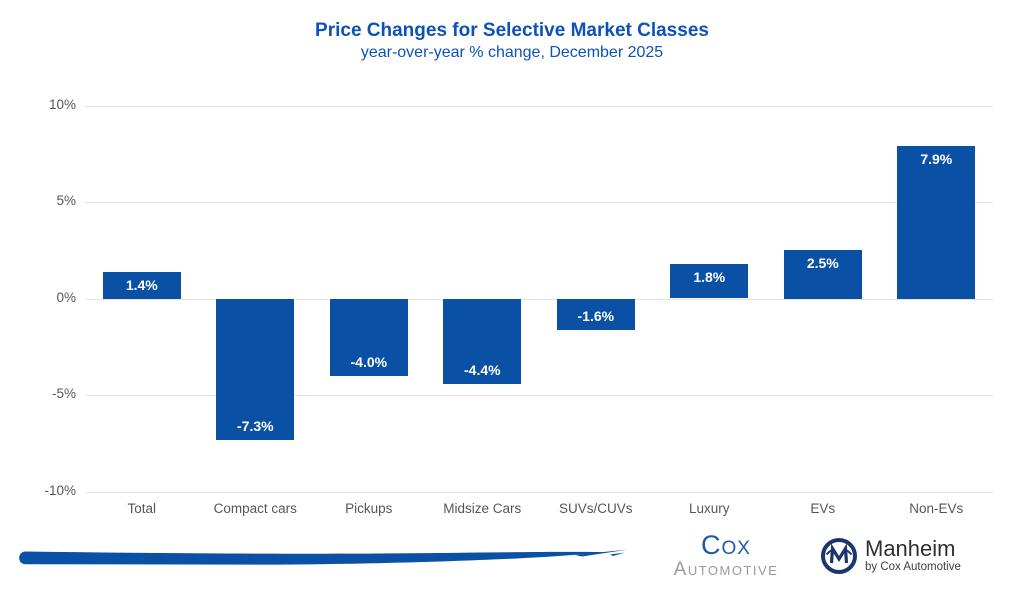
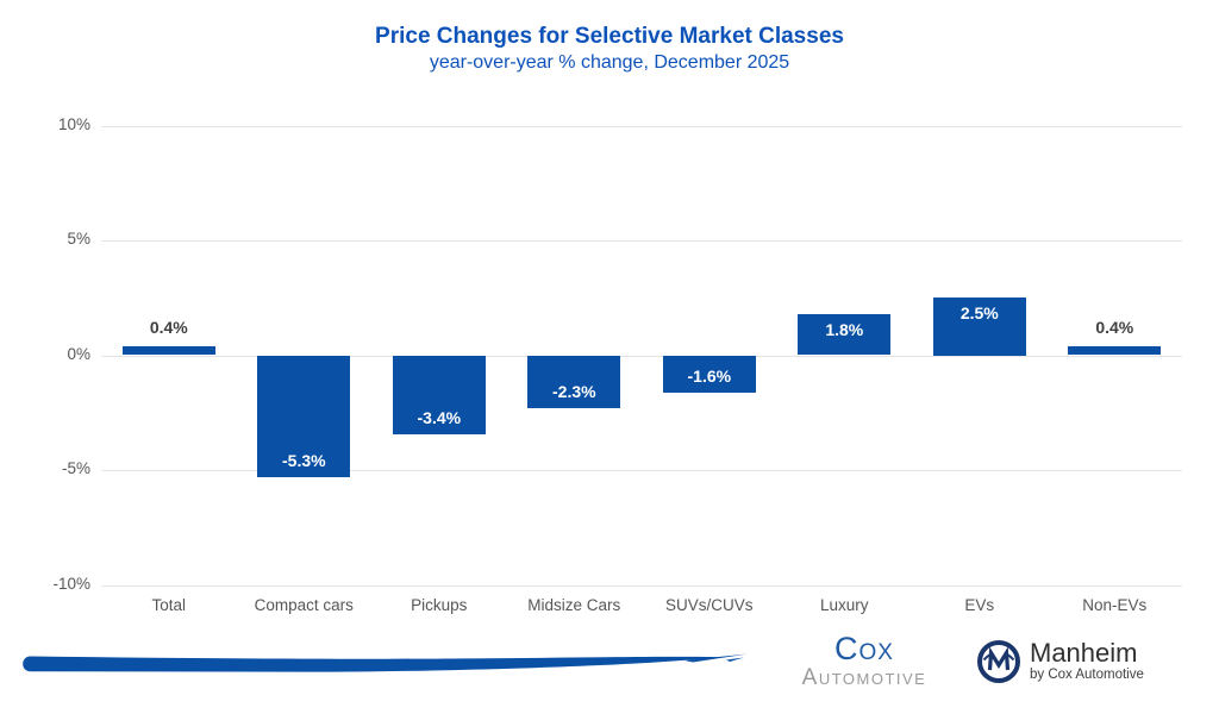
Total: 1.4% -> 0.4%
Compact cars: -7.3% -> -5.3%
Pickups: -4.0% -> -3.4%
Midsize Cars: -4.4% -> -2.3%
Non-EVs: 7.9% -> 0.4%
